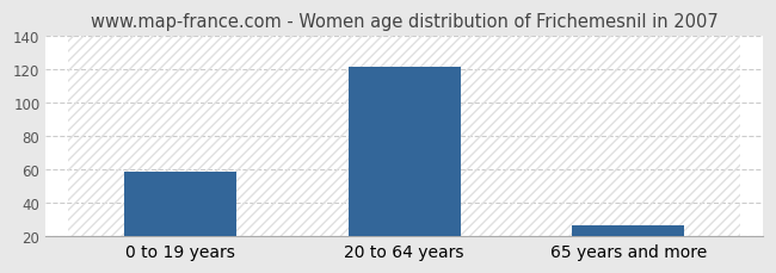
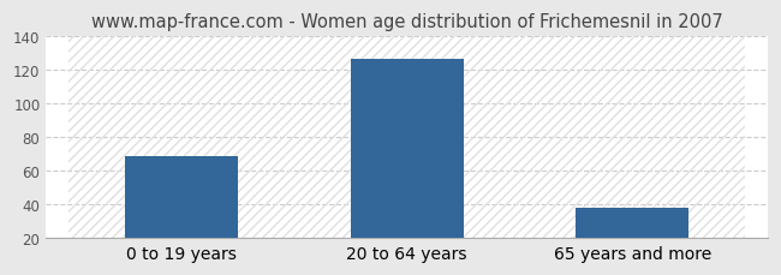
0 to 19 years: 59 -> 69
20 to 64 years: 122 -> 127
65 years and more: 27 -> 38
